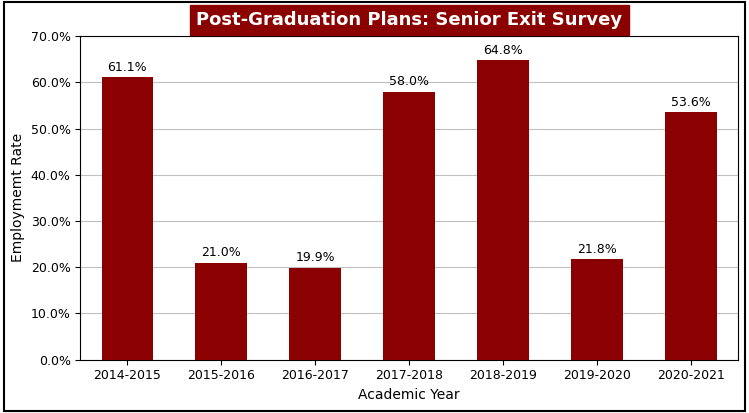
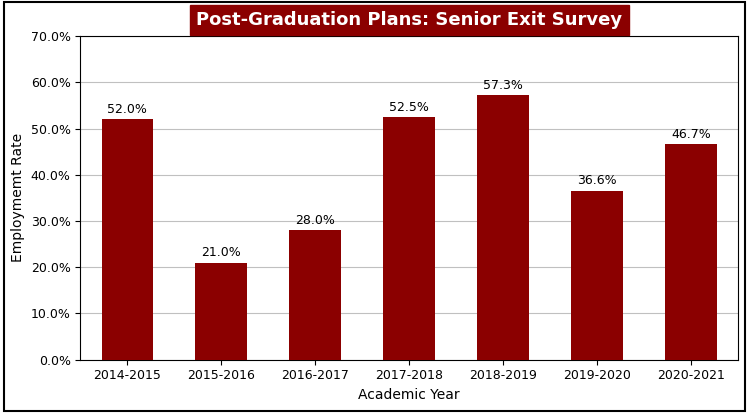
2014-2015: 61.1% -> 52.0%
2016-2017: 19.9% -> 28.0%
2017-2018: 58.0% -> 52.5%
2018-2019: 64.8% -> 57.3%
2019-2020: 21.8% -> 36.6%
2020-2021: 53.6% -> 46.7%
